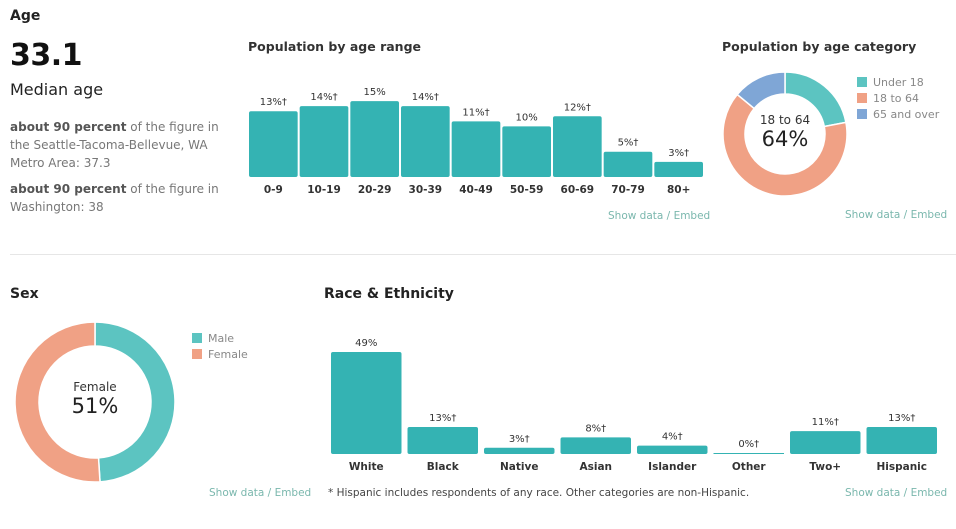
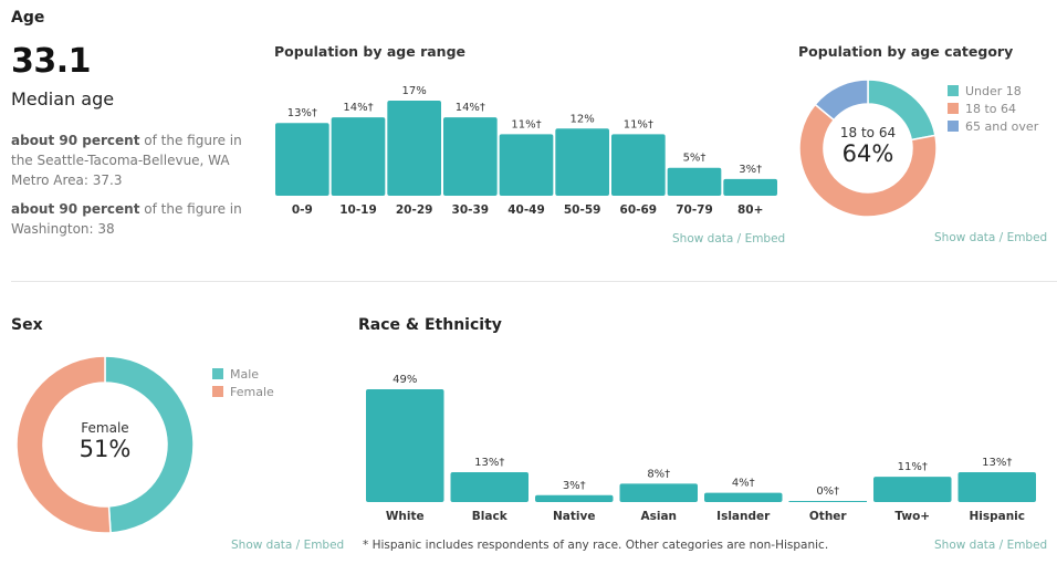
Population by age range/20-29: 15% -> 17%
Population by age range/50-59: 10% -> 12%
Population by age range/60-69: 12 -> 11
